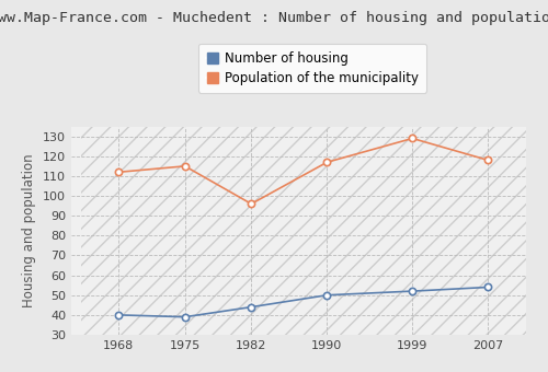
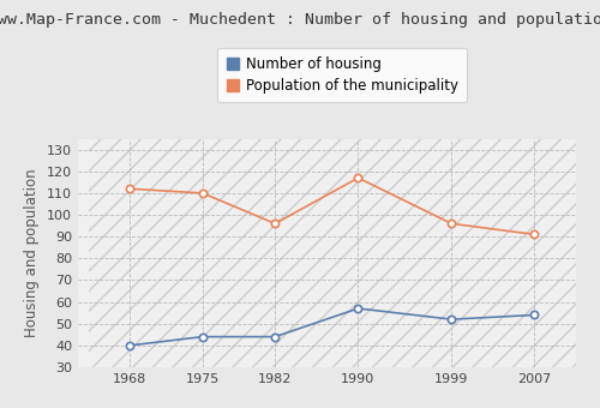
Number of housing/1975: 39 -> 44
Population of the municipality/1975: 115 -> 110
Number of housing/1990: 50 -> 57
Population of the municipality/1999: 129 -> 96
Population of the municipality/2007: 118 -> 91
